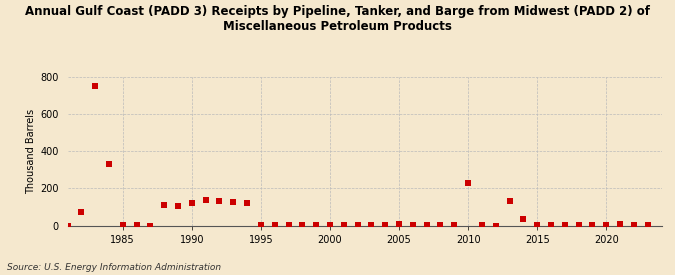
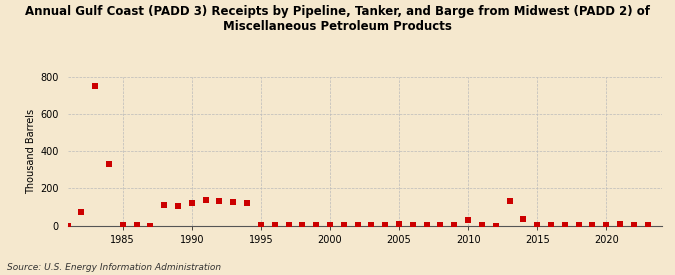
2010: 230 -> 30
